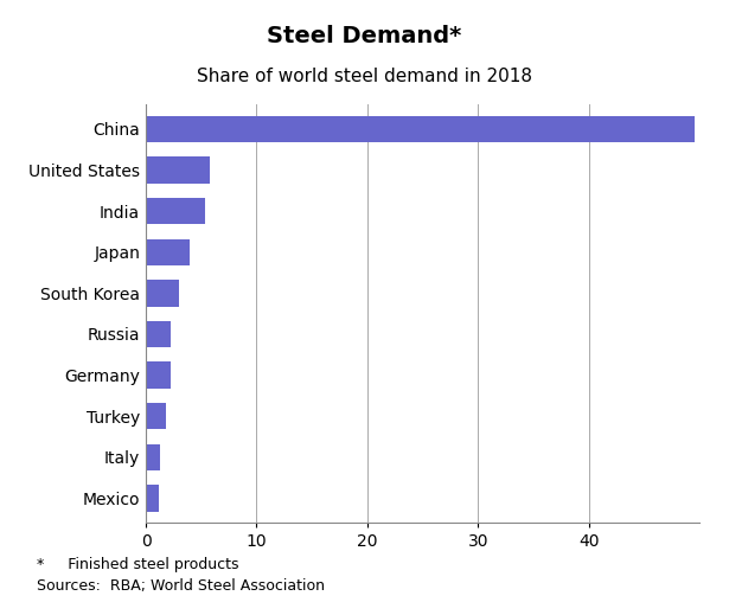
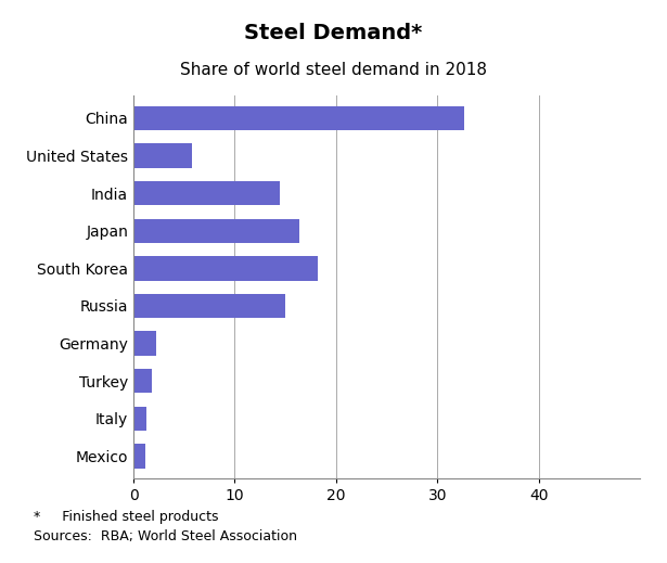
China: 49.5 -> 32.6
India: 5.3 -> 14.4
Japan: 4.0 -> 16.4
South Korea: 3.0 -> 18.2
Russia: 2.2 -> 15.0
